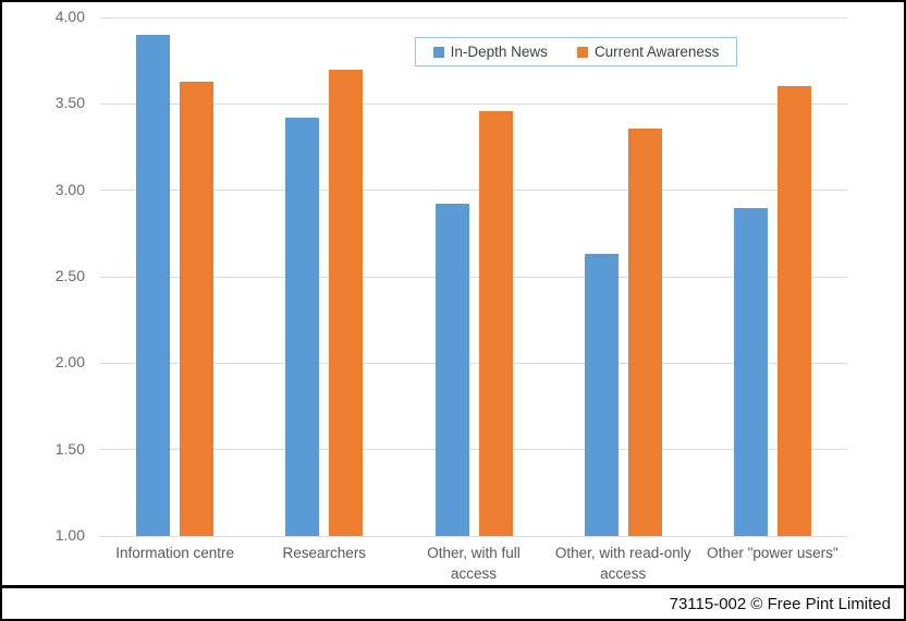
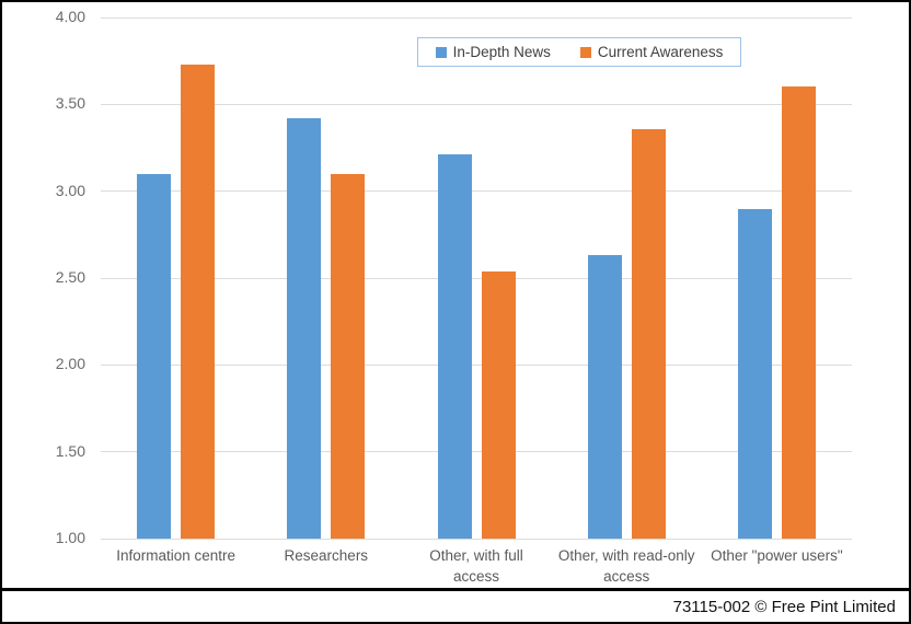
In-Depth News/Information centre: 3.90 -> 3.10
Current Awareness/Information centre: 3.63 -> 3.73
Current Awareness/Researchers: 3.70 -> 3.10
In-Depth News/Other, with full access: 2.92 -> 3.21
Current Awareness/Other, with full access: 3.46 -> 2.54
